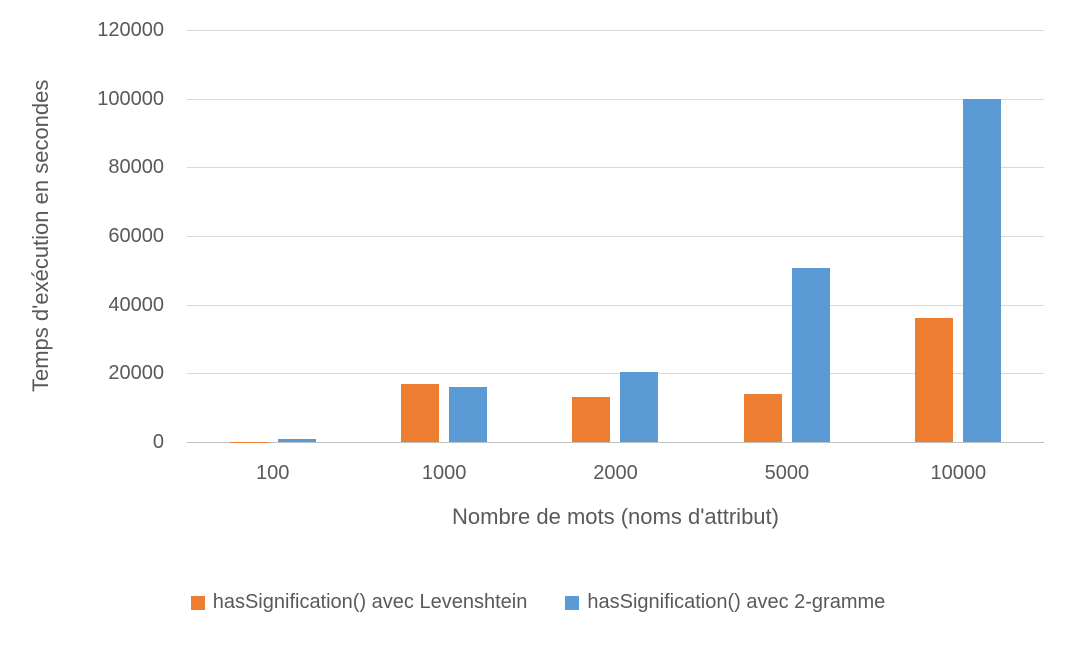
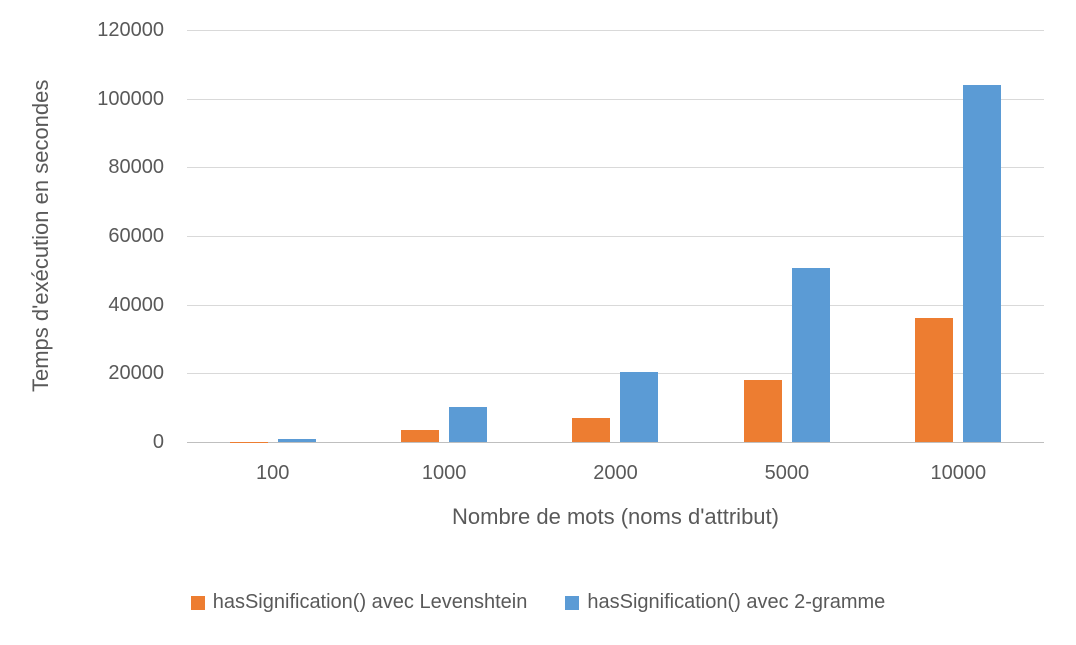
hasSignification() avec Levenshtein/1000: 17000 -> 3000
hasSignification() avec 2-gramme/1000: 16000 -> 10000
hasSignification() avec Levenshtein/2000: 13000 -> 7000
hasSignification() avec Levenshtein/5000: 14000 -> 18000
hasSignification() avec 2-gramme/10000: 100000 -> 104000
